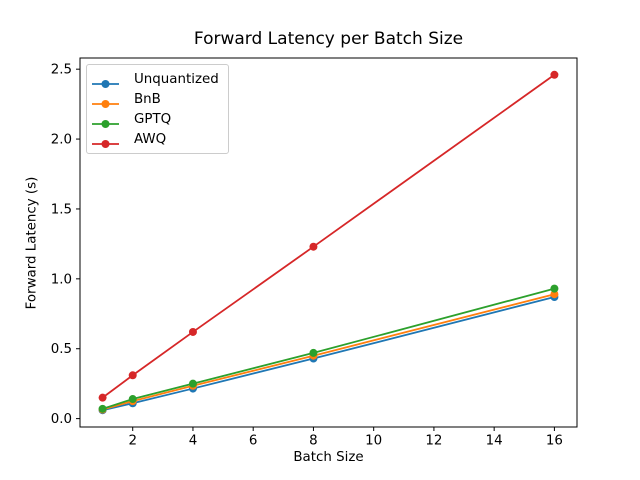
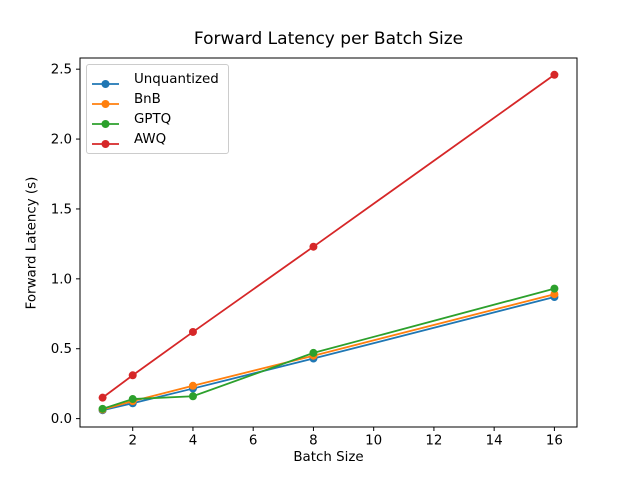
GPTQ/4: 0.25 -> 0.16
